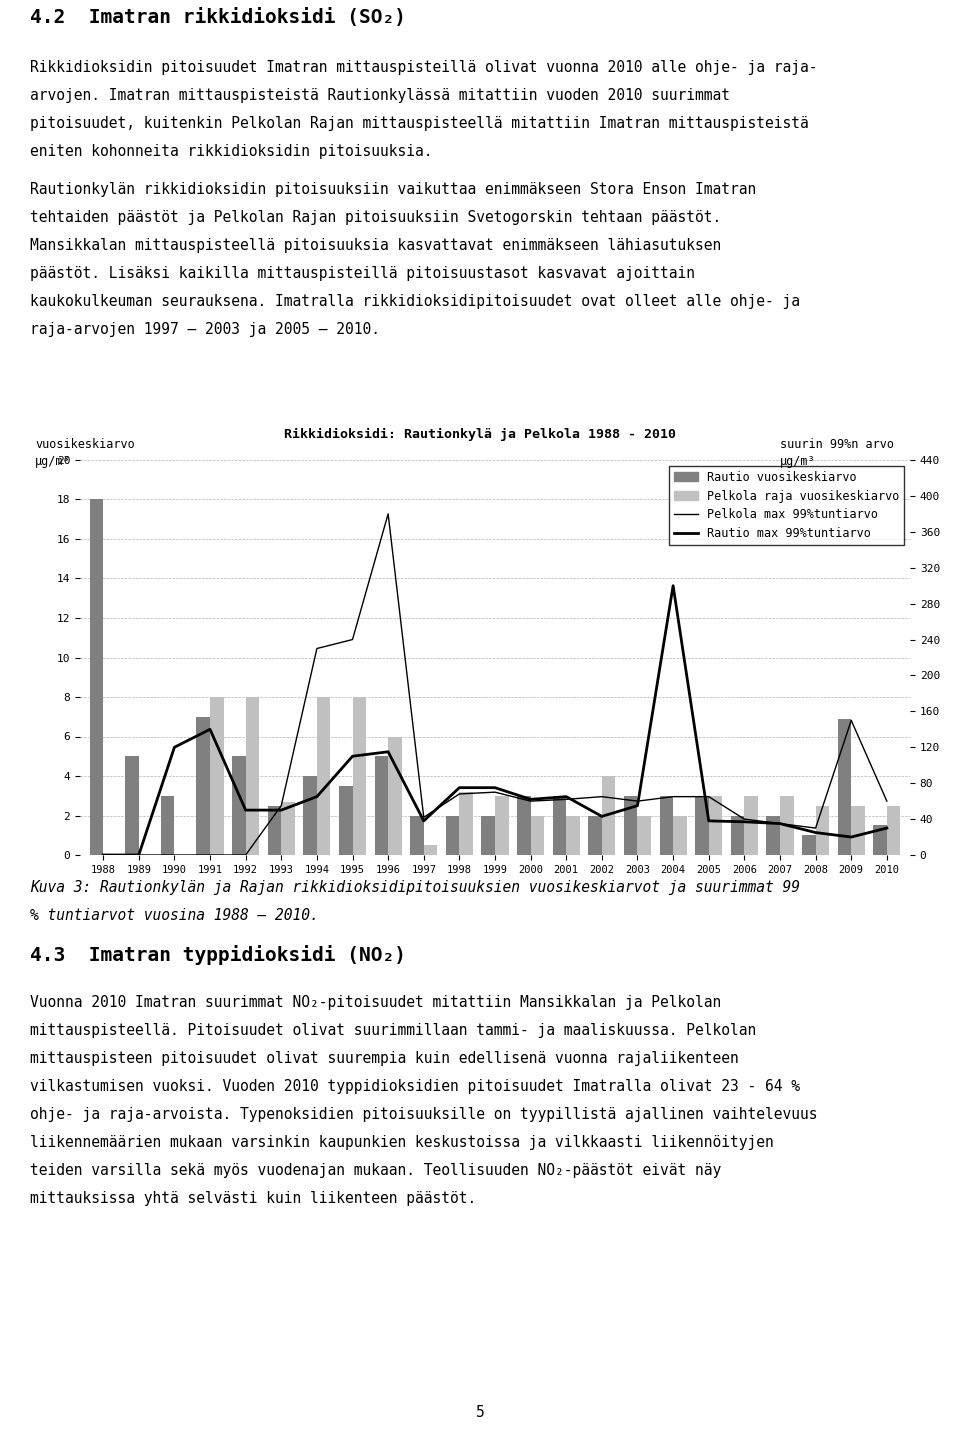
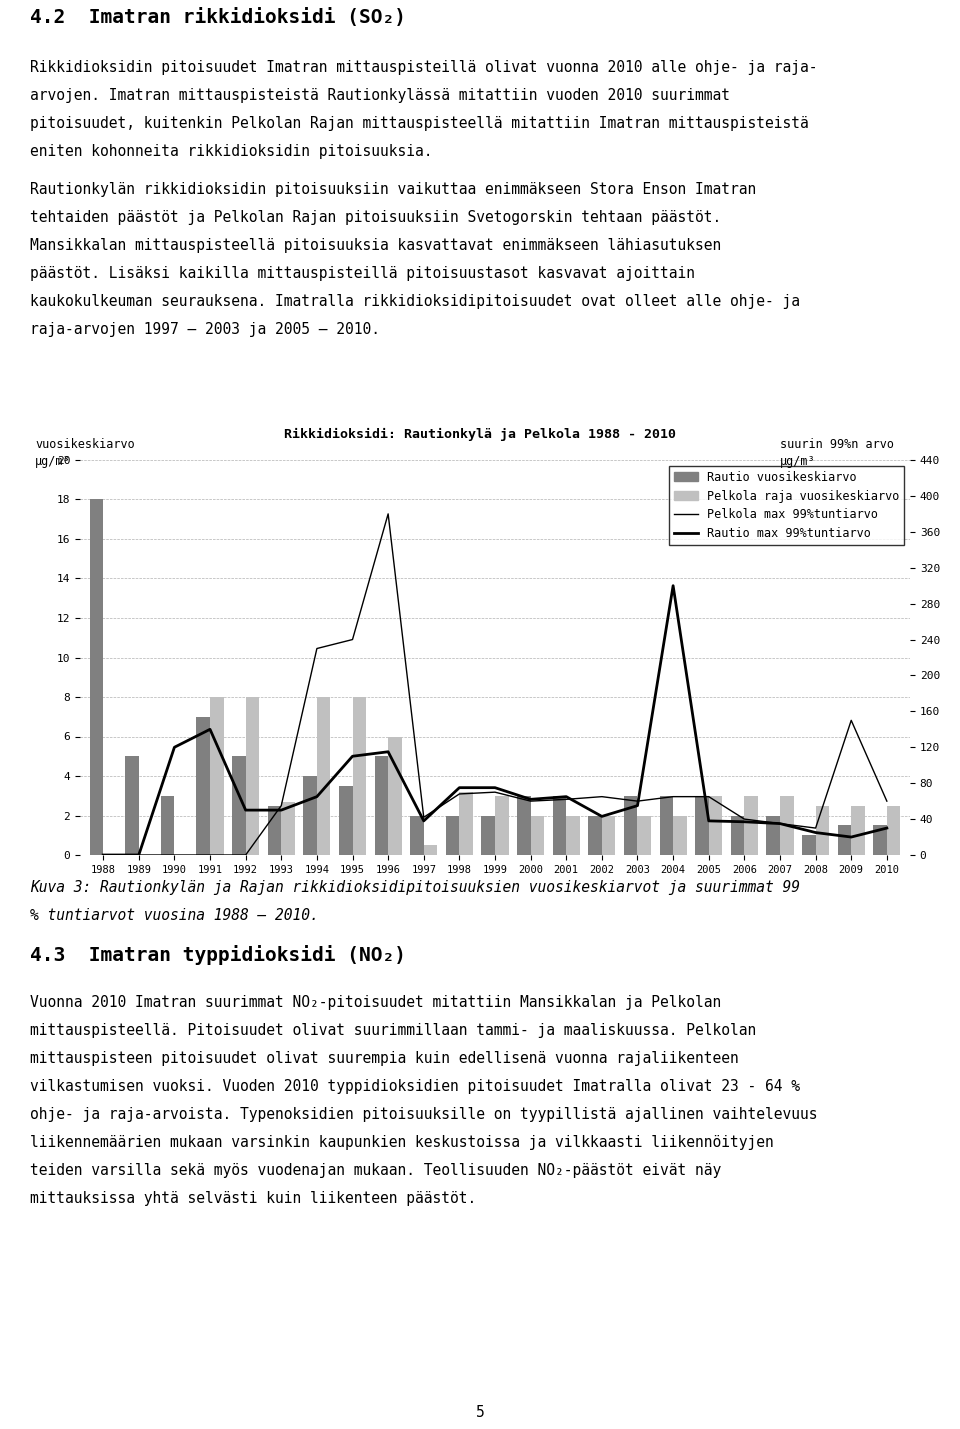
Pelkola raja vuosikeskiarvo/2002: 4.0 -> 2.0
Rautio vuosikeskiarvo/2009: 6.9 -> 1.5
